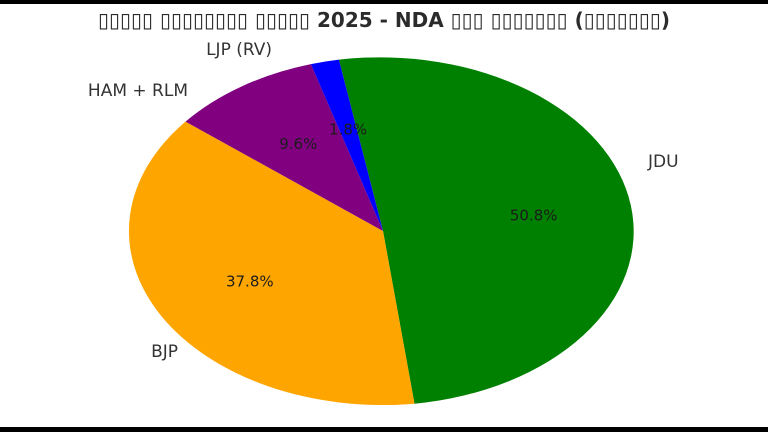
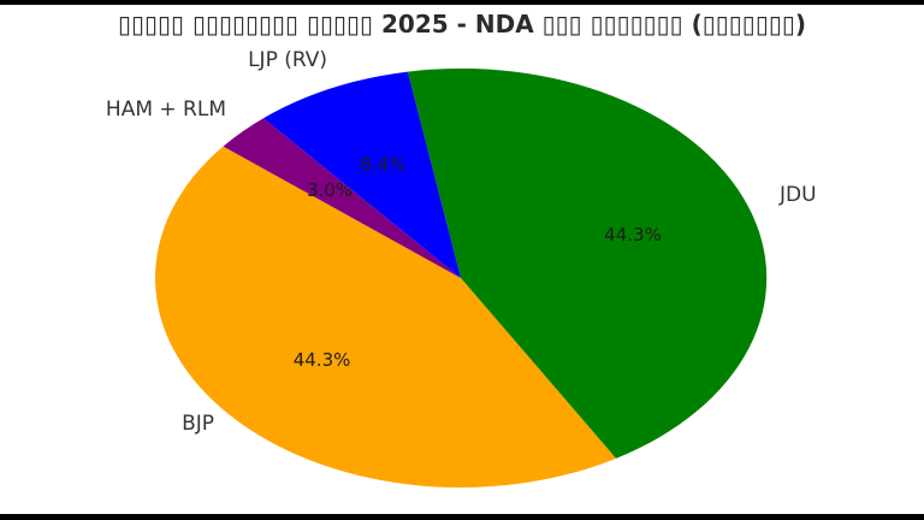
JDU: 50.8% -> 44.3%
BJP: 37.8% -> 44.3%
HAM + RLM: 9.6% -> 3.0%
LJP (RV): 1.8% -> 8.4%
